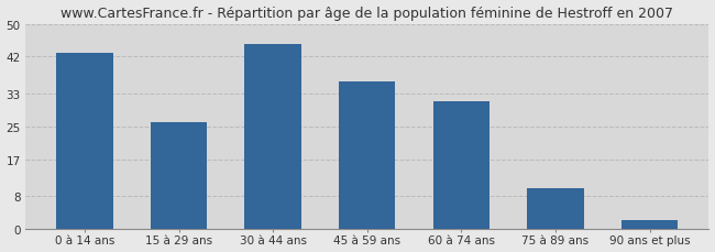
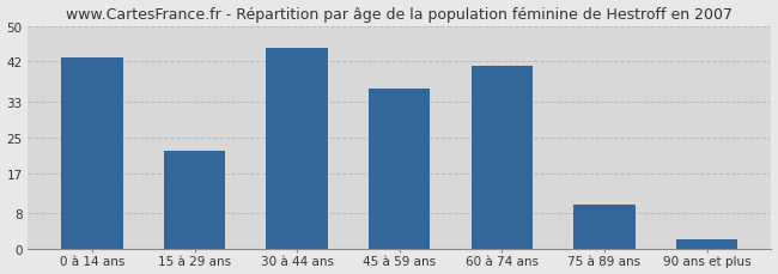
15 à 29 ans: 26 -> 22
60 à 74 ans: 31 -> 41
